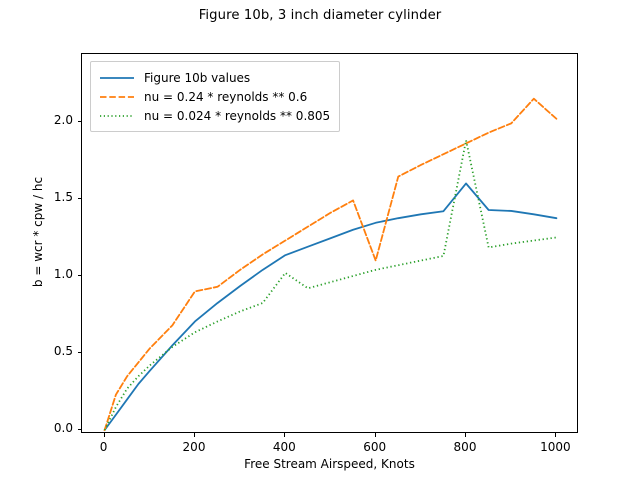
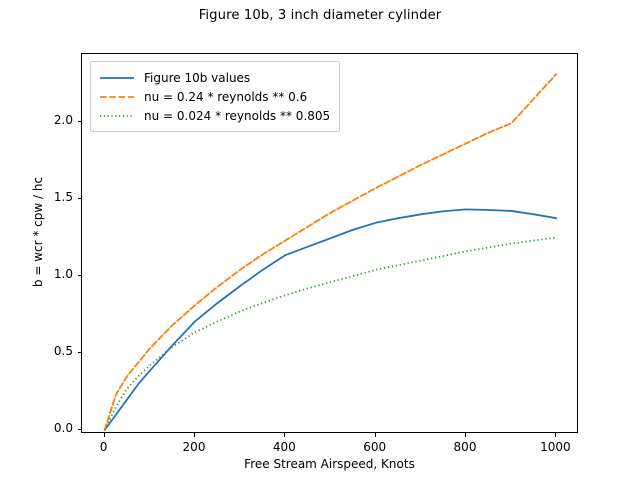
nu = 0.24 * reynolds ** 0.6/200: 0.90 -> 0.81
nu = 0.024 * reynolds ** 0.805/400: 1.02 -> 0.88
nu = 0.24 * reynolds ** 0.6/600: 1.10 -> 1.57
Figure 10b values/800: 1.60 -> 1.43
nu = 0.024 * reynolds ** 0.805/800: 1.88 -> 1.16
nu = 0.24 * reynolds ** 0.6/1000: 2.02 -> 2.31
